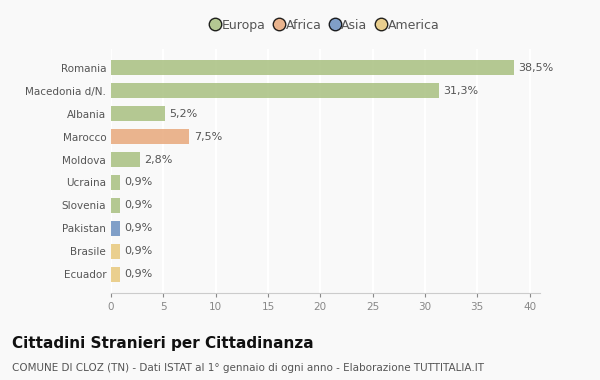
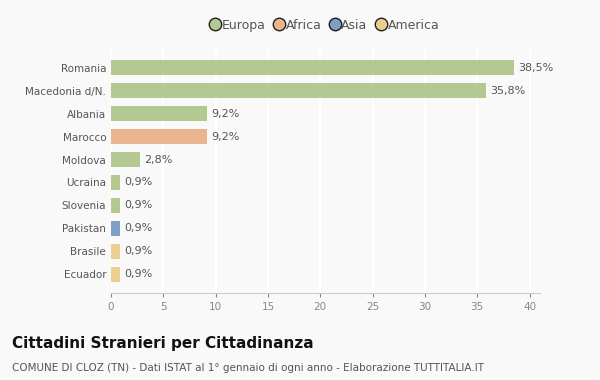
Macedonia d/N.: 31,3% -> 35,8%
Albania: 5,2% -> 9,2%
Marocco: 7,5% -> 9,2%
